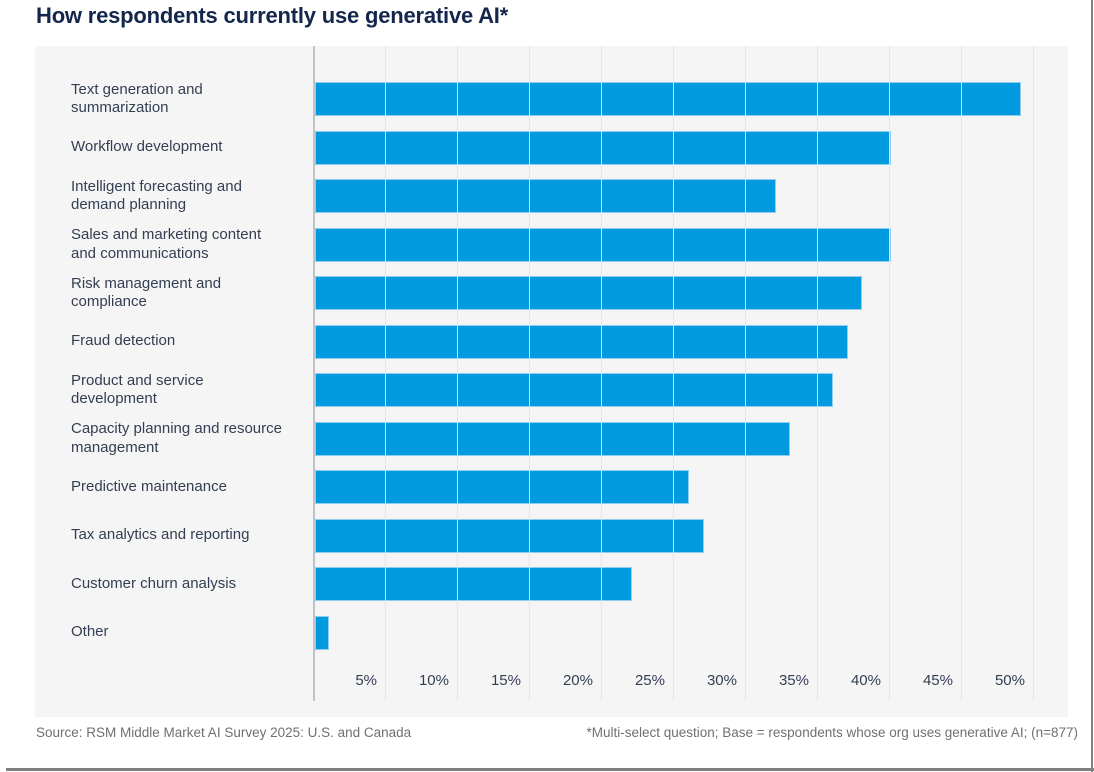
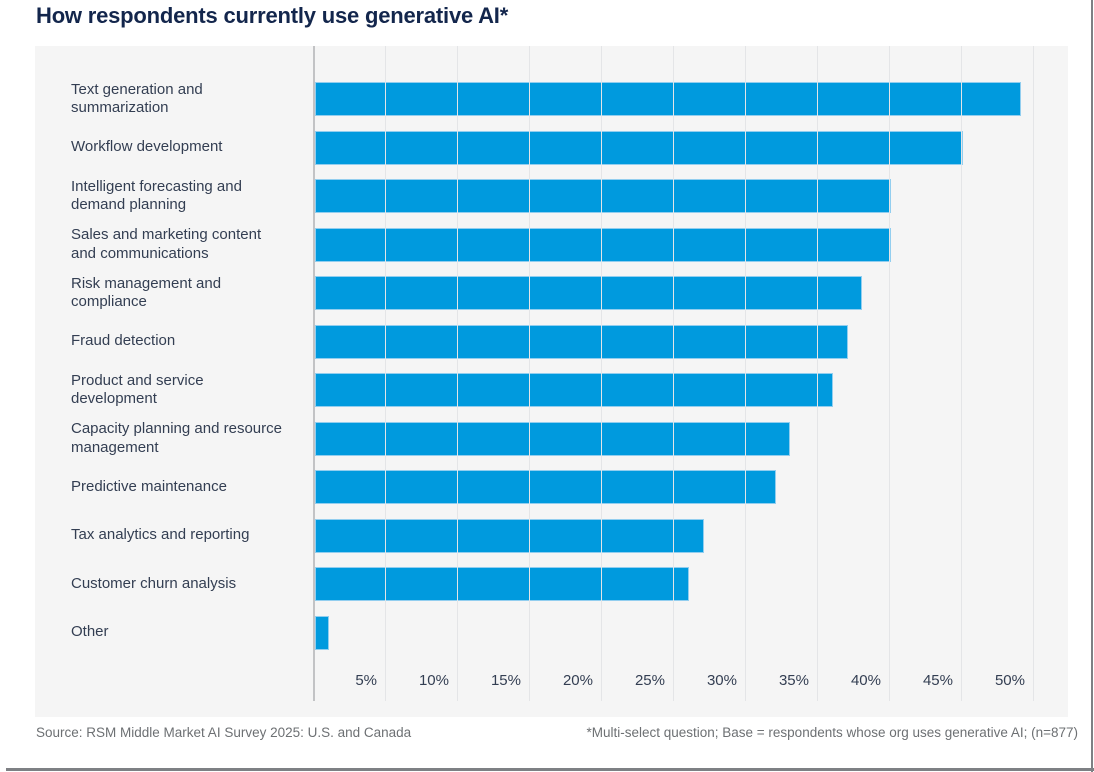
Workflow development: 40% -> 45%
Intelligent forecasting and demand planning: 32% -> 40%
Predictive maintenance: 26% -> 32%
Customer churn analysis: 22% -> 26%
